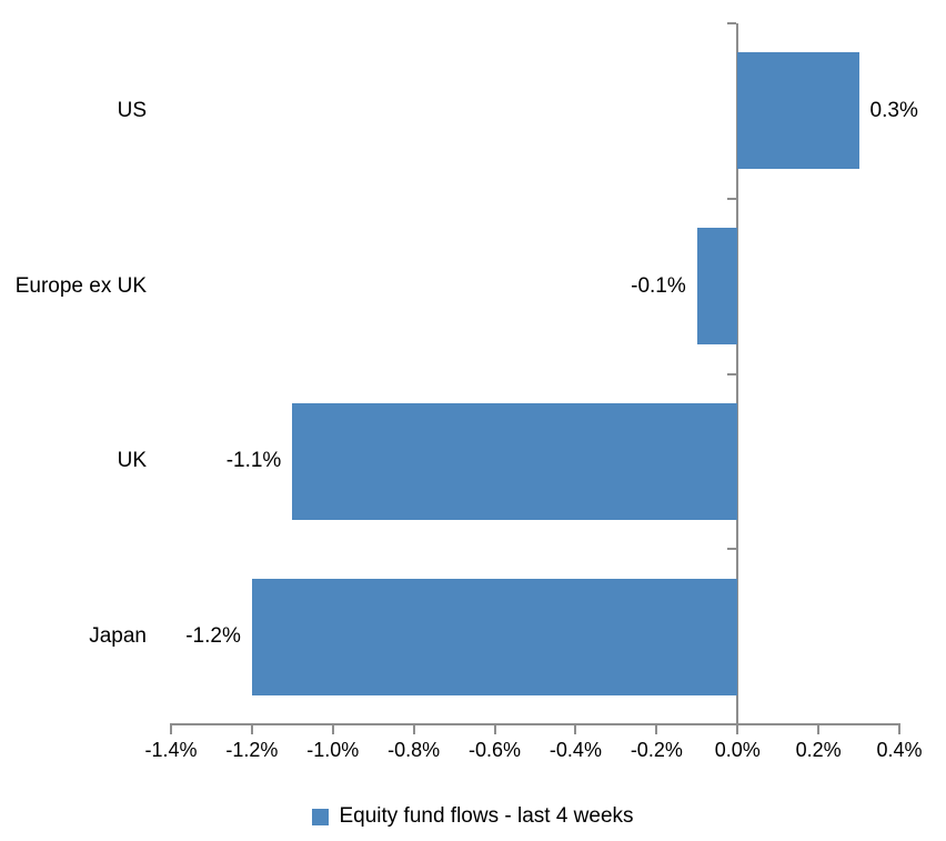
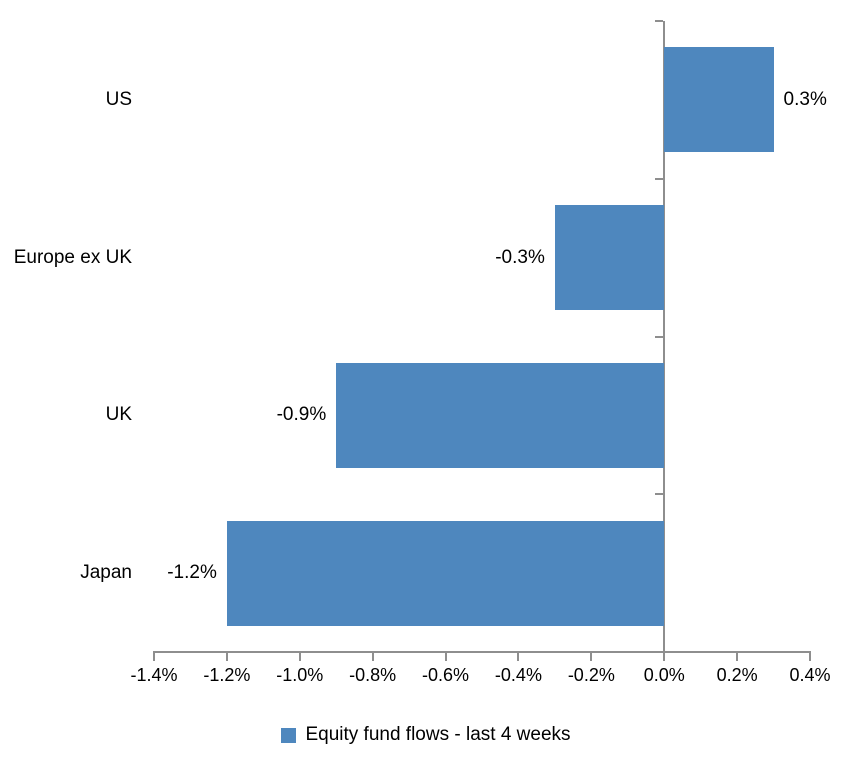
Europe ex UK: -0.1% -> -0.3%
UK: -1.1% -> -0.9%
